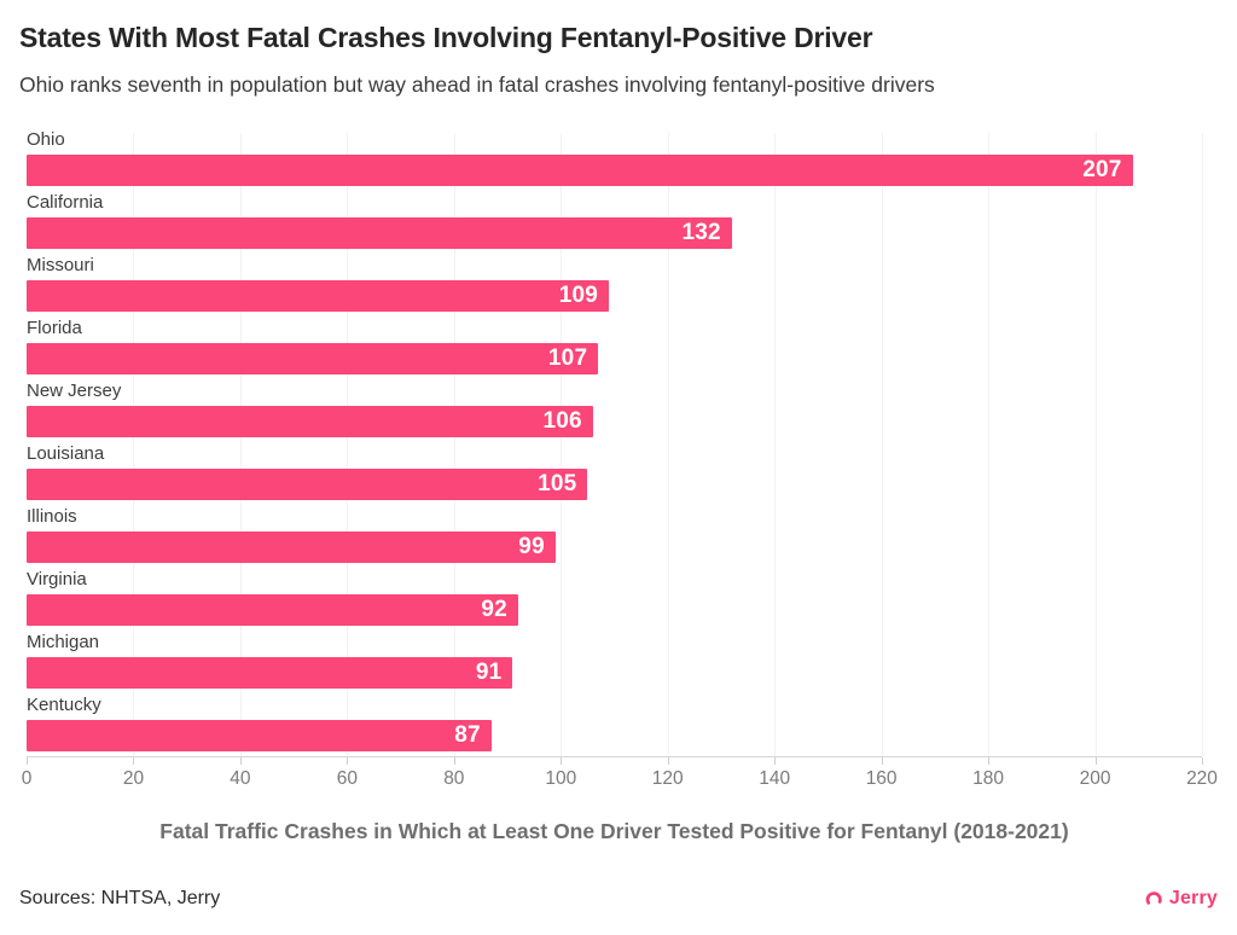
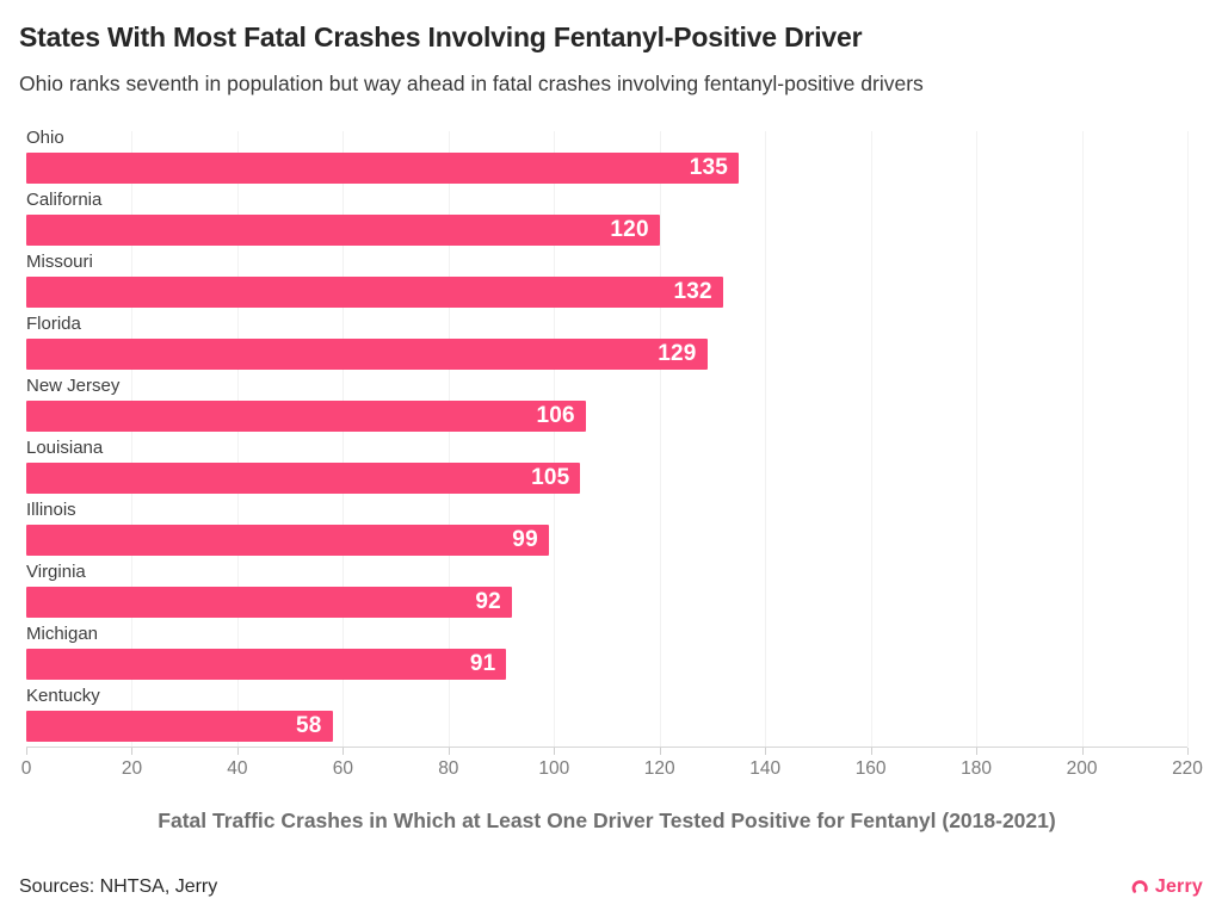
Ohio: 207 -> 135
California: 132 -> 120
Missouri: 109 -> 132
Florida: 107 -> 129
Kentucky: 87 -> 58
